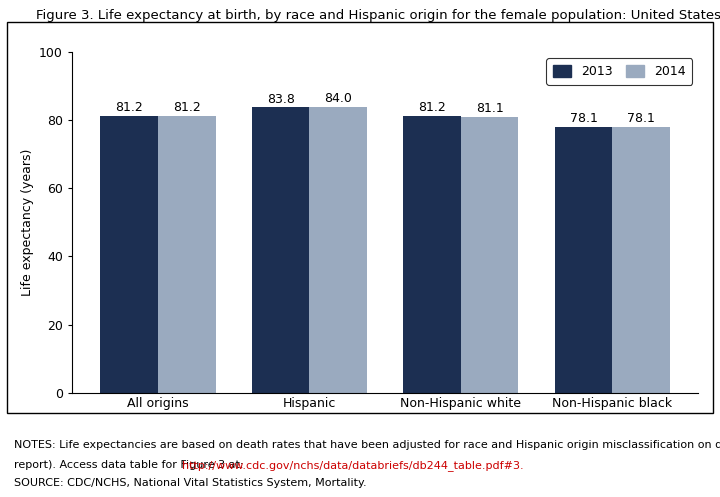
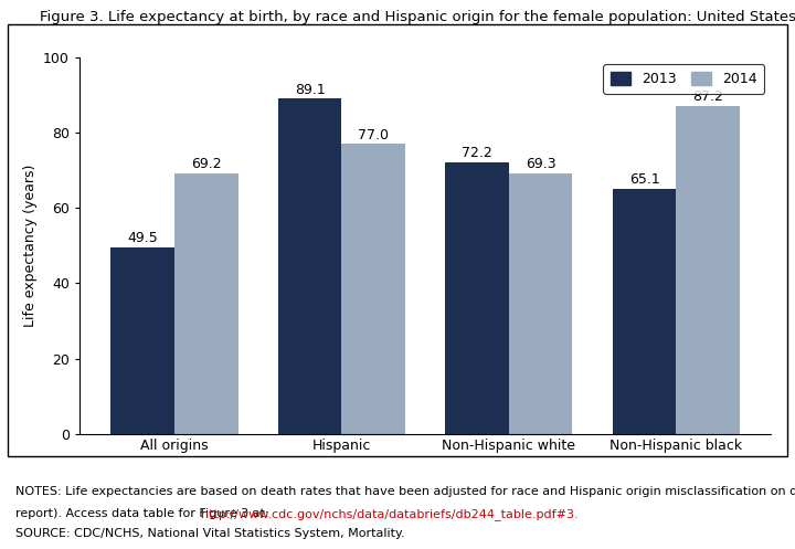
2013/All origins: 81.2 -> 49.5
2014/All origins: 81.2 -> 69.2
2013/Hispanic: 83.8 -> 89.1
2014/Hispanic: 84.0 -> 77.0
2013/Non-Hispanic white: 81.2 -> 72.2
2014/Non-Hispanic white: 81.1 -> 69.3
2013/Non-Hispanic black: 78.1 -> 65.1
2014/Non-Hispanic black: 78.1 -> 87.2
